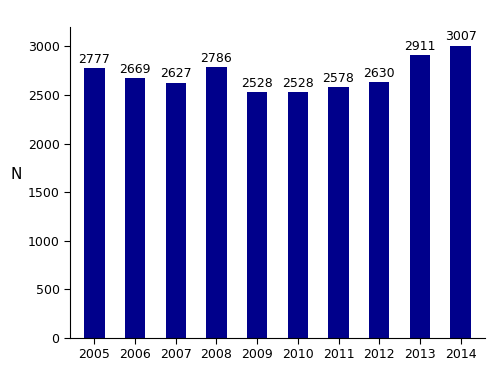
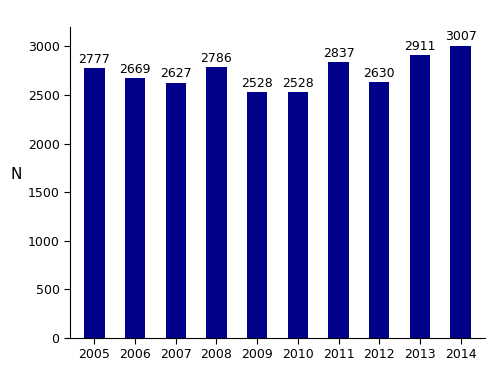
2011: 2578 -> 2837
